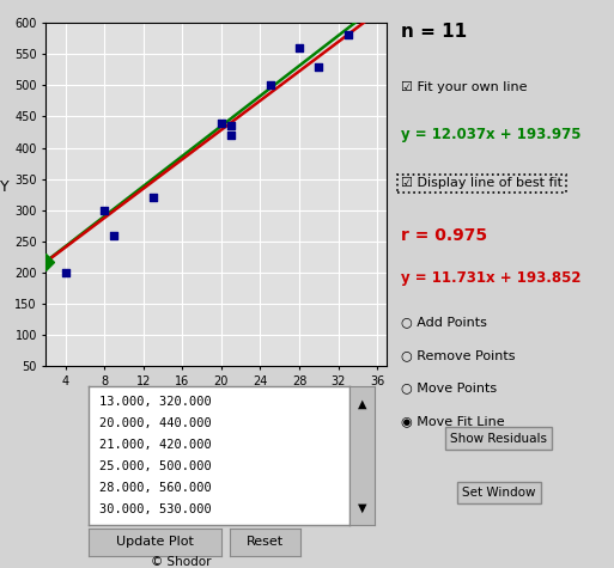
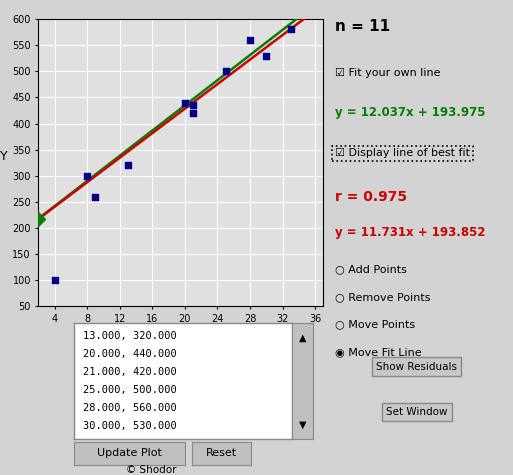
4: 200 -> 100
